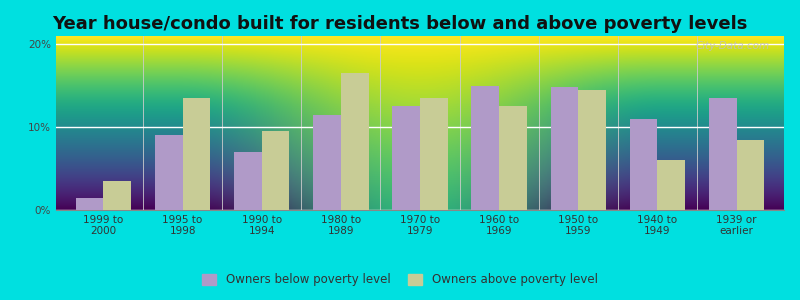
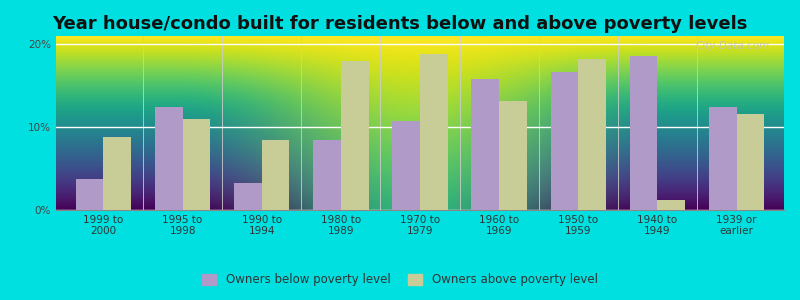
Owners below poverty level/1999 to 2000: 1.5% -> 3.8%
Owners above poverty level/1999 to 2000: 3.5% -> 8.8%
Owners below poverty level/1995 to 1998: 9.0% -> 12.4%
Owners above poverty level/1995 to 1998: 13.5% -> 11.0%
Owners below poverty level/1990 to 1994: 7.0% -> 3.2%
Owners above poverty level/1990 to 1994: 9.5% -> 8.4%
Owners below poverty level/1980 to 1989: 11.5% -> 8.4%
Owners above poverty level/1980 to 1989: 16.5% -> 18.0%
Owners below poverty level/1970 to 1979: 12.5% -> 10.8%
Owners above poverty level/1970 to 1979: 13.5% -> 18.8%
Owners below poverty level/1960 to 1969: 15.0% -> 15.8%
Owners above poverty level/1960 to 1969: 12.5% -> 13.2%
Owners below poverty level/1950 to 1959: 14.8% -> 16.6%
Owners above poverty level/1950 to 1959: 14.5% -> 18.2%
Owners below poverty level/1940 to 1949: 11.0% -> 18.6%
Owners above poverty level/1940 to 1949: 6.0% -> 1.2%
Owners below poverty level/1939 or earlier: 13.5% -> 12.4%
Owners above poverty level/1939 or earlier: 8.5% -> 11.6%
